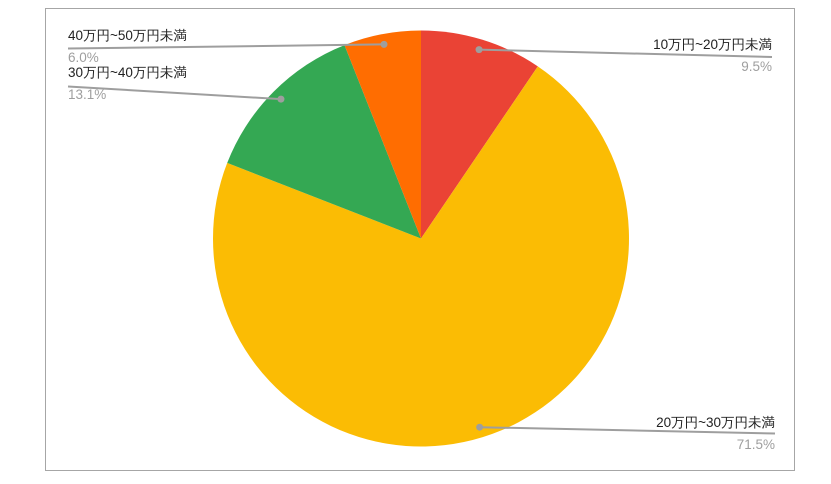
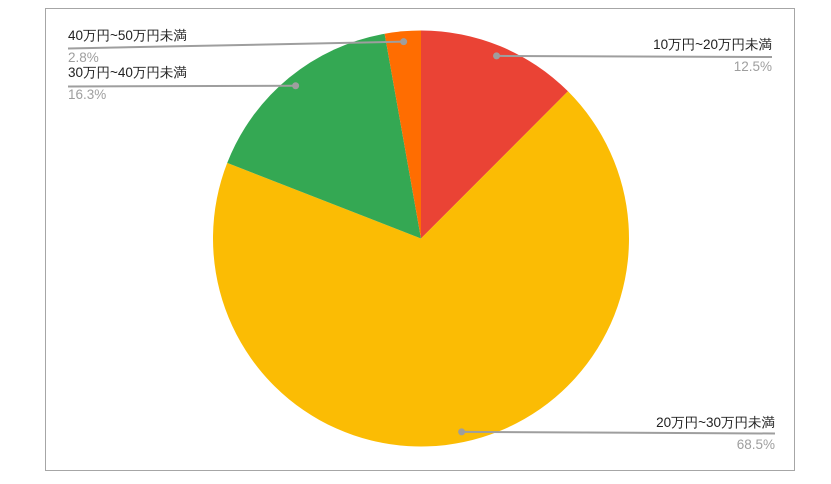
10万円~20万円未満: 9.5% -> 12.5%
20万円~30万円未満: 71.5% -> 68.5%
30万円~40万円未満: 13.1% -> 16.3%
40万円~50万円未満: 6.0% -> 2.8%
